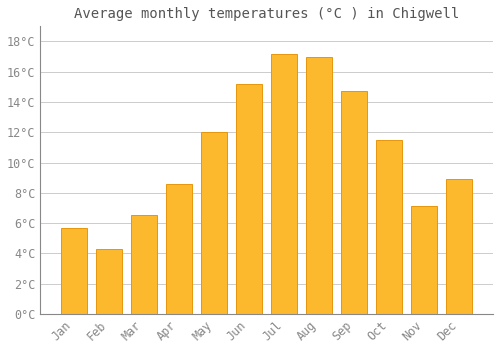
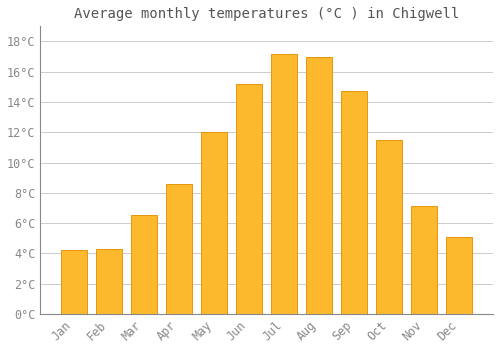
Jan: 5.7°C -> 4.2°C
Dec: 8.9°C -> 5.1°C
